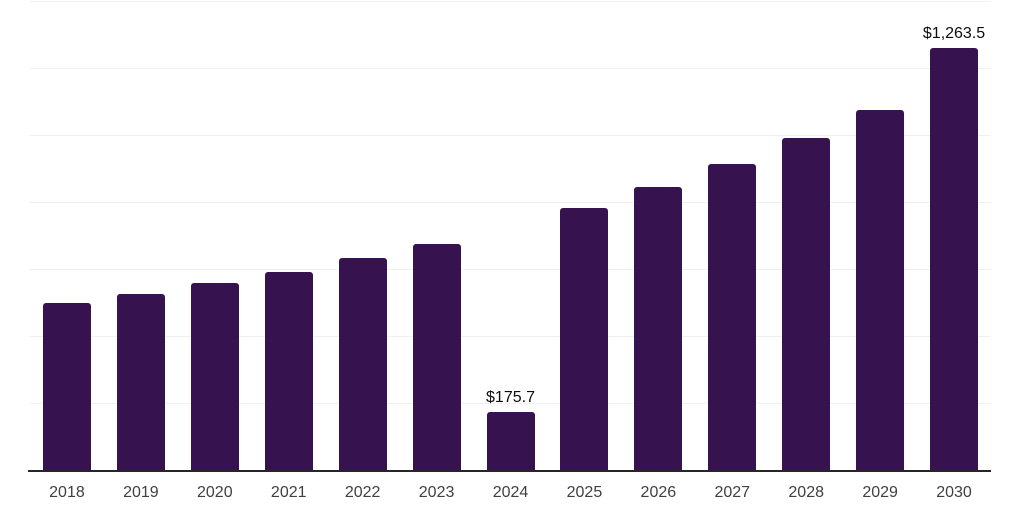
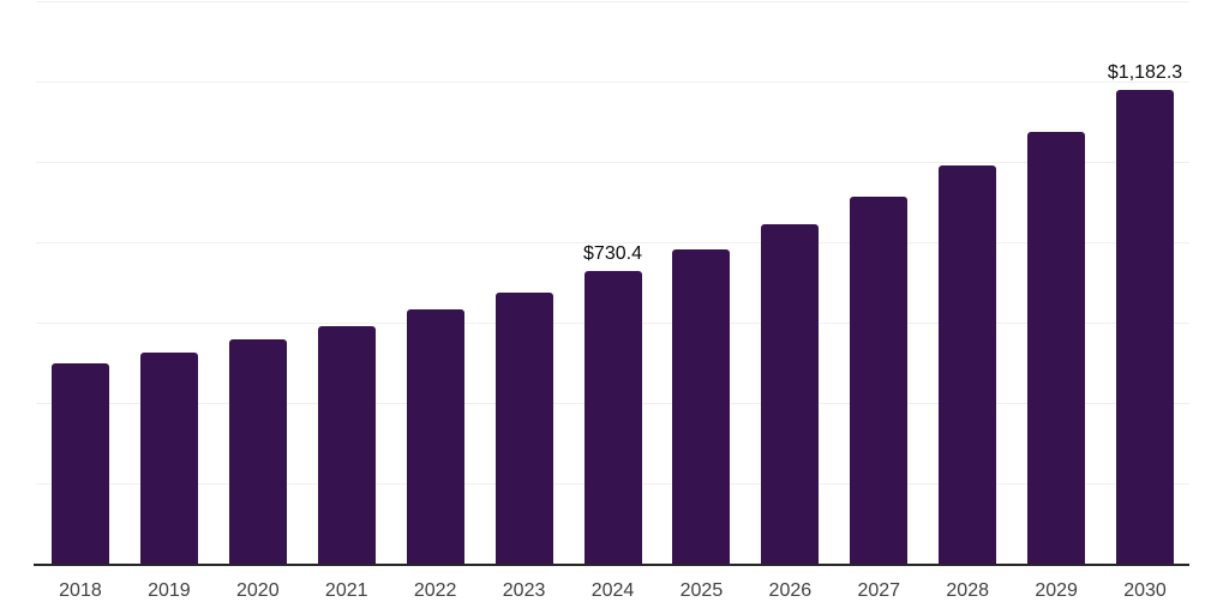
2024: $175.7 -> $730.4
2030: $1,263.5 -> $1,182.3
